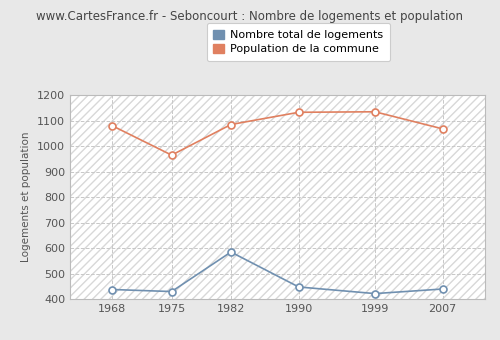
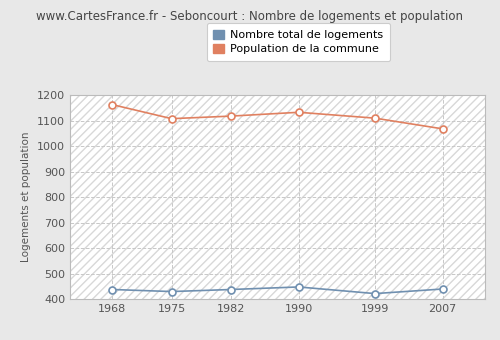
Population de la commune/1968: 1080 -> 1163
Population de la commune/1975: 965 -> 1108
Nombre total de logements/1982: 585 -> 438
Population de la commune/1982: 1085 -> 1118
Population de la commune/1999: 1135 -> 1110
